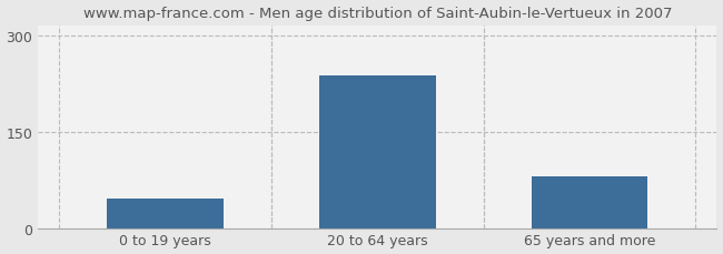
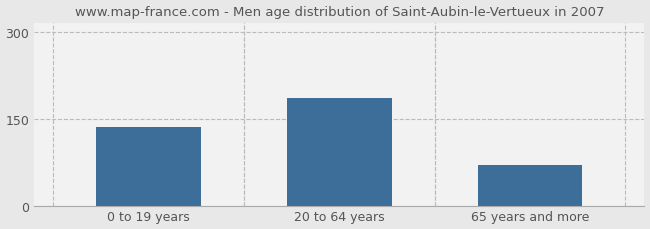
0 to 19 years: 46 -> 135
20 to 64 years: 238 -> 186
65 years and more: 80 -> 70
